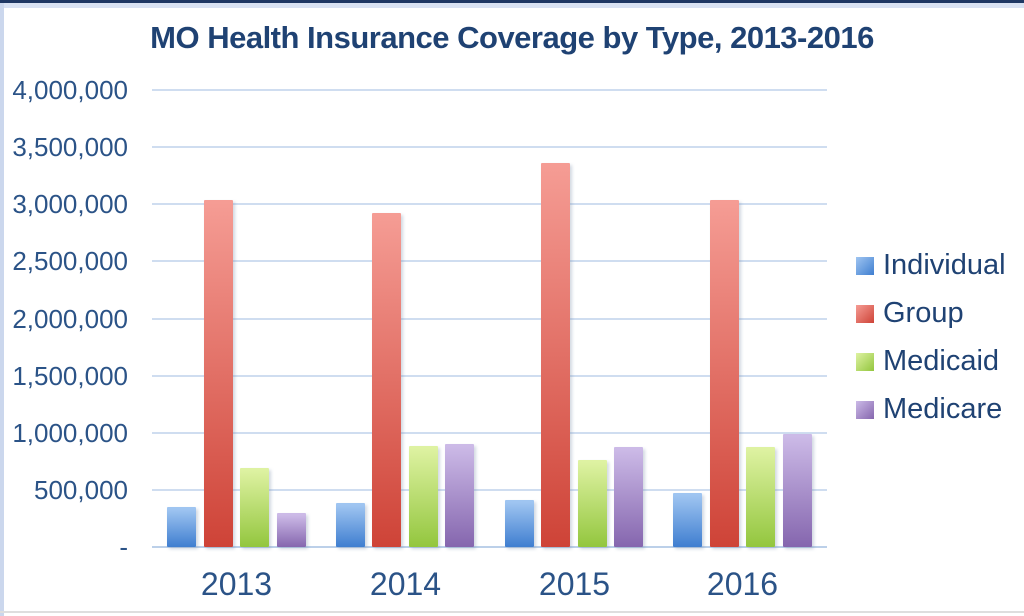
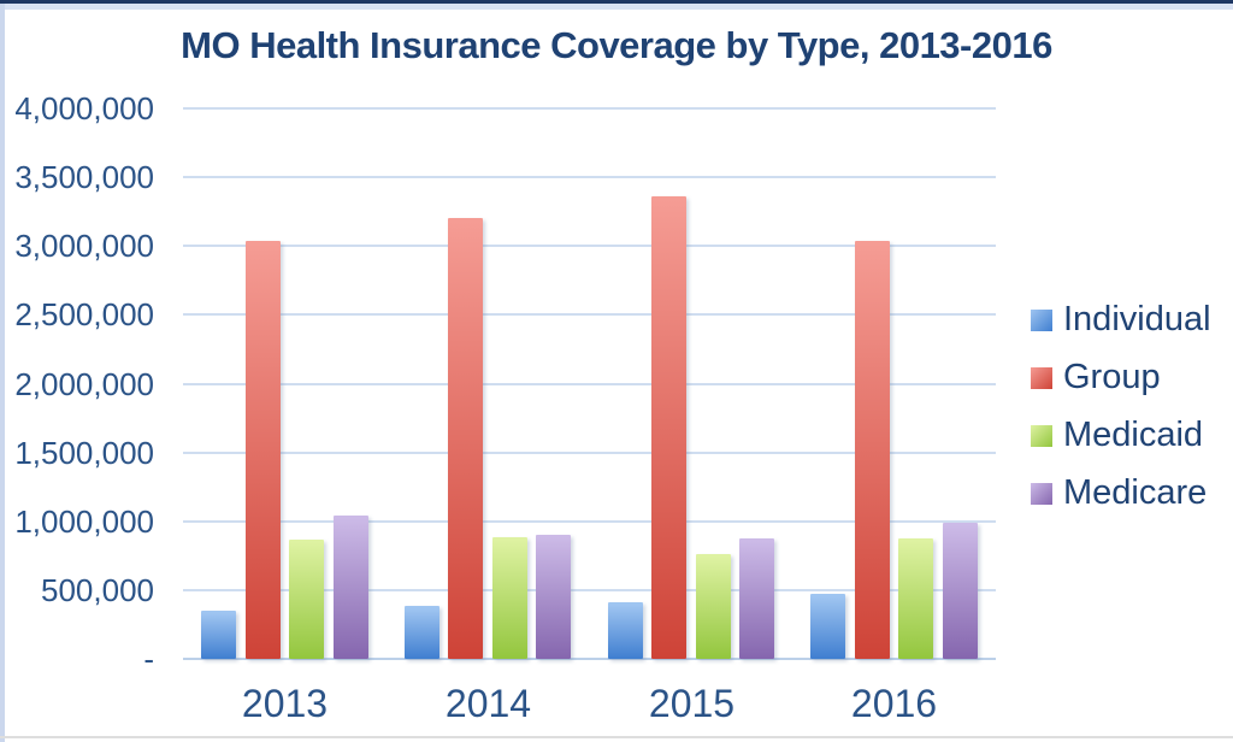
Medicaid/2013: 670000 -> 850000
Medicare/2013: 280000 -> 1020000
Group/2014: 2910000 -> 3190000
